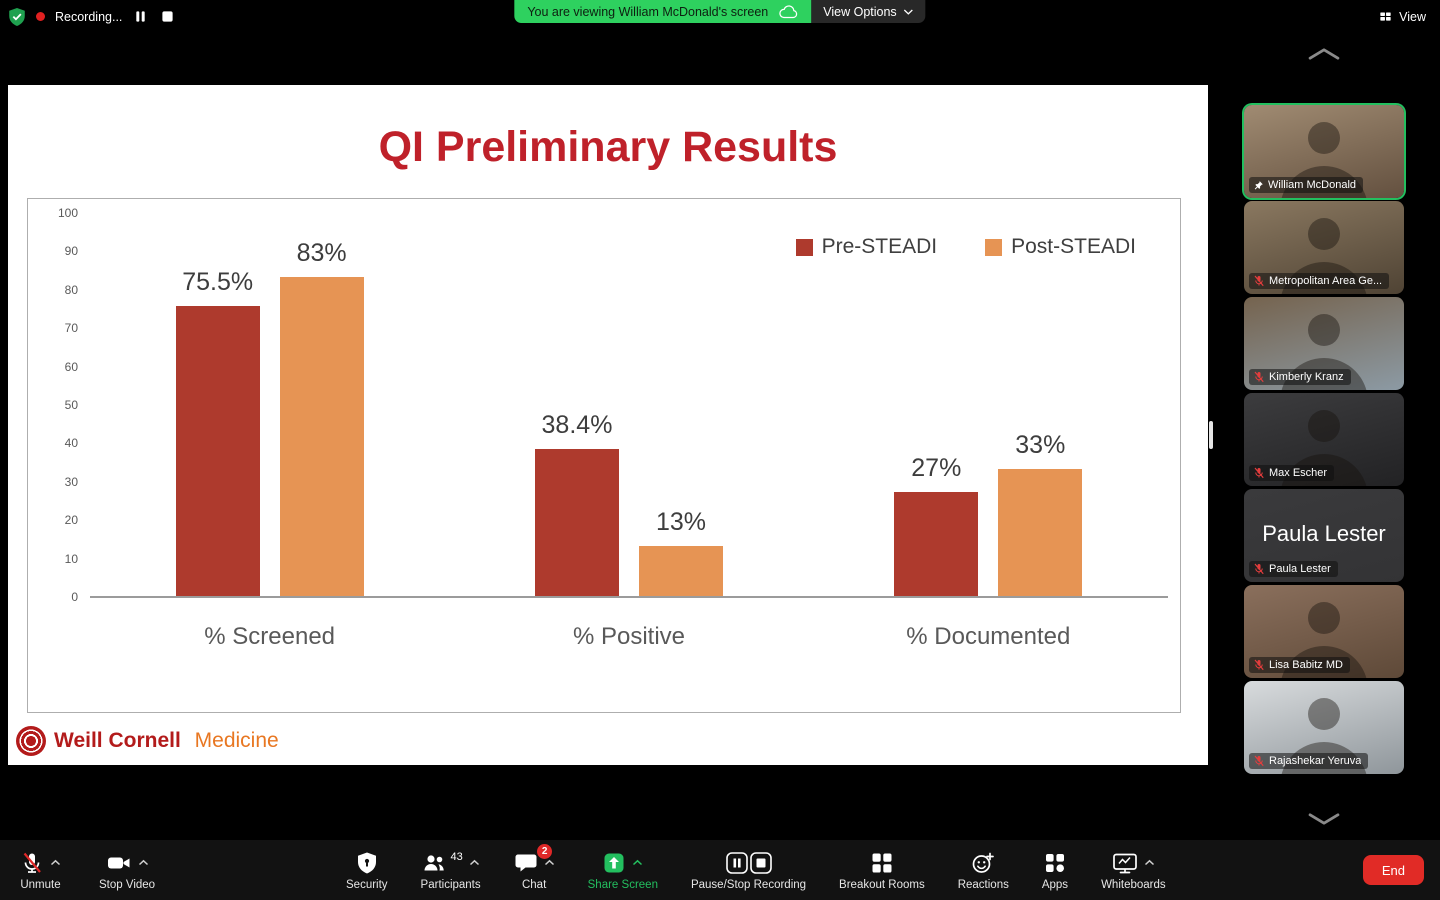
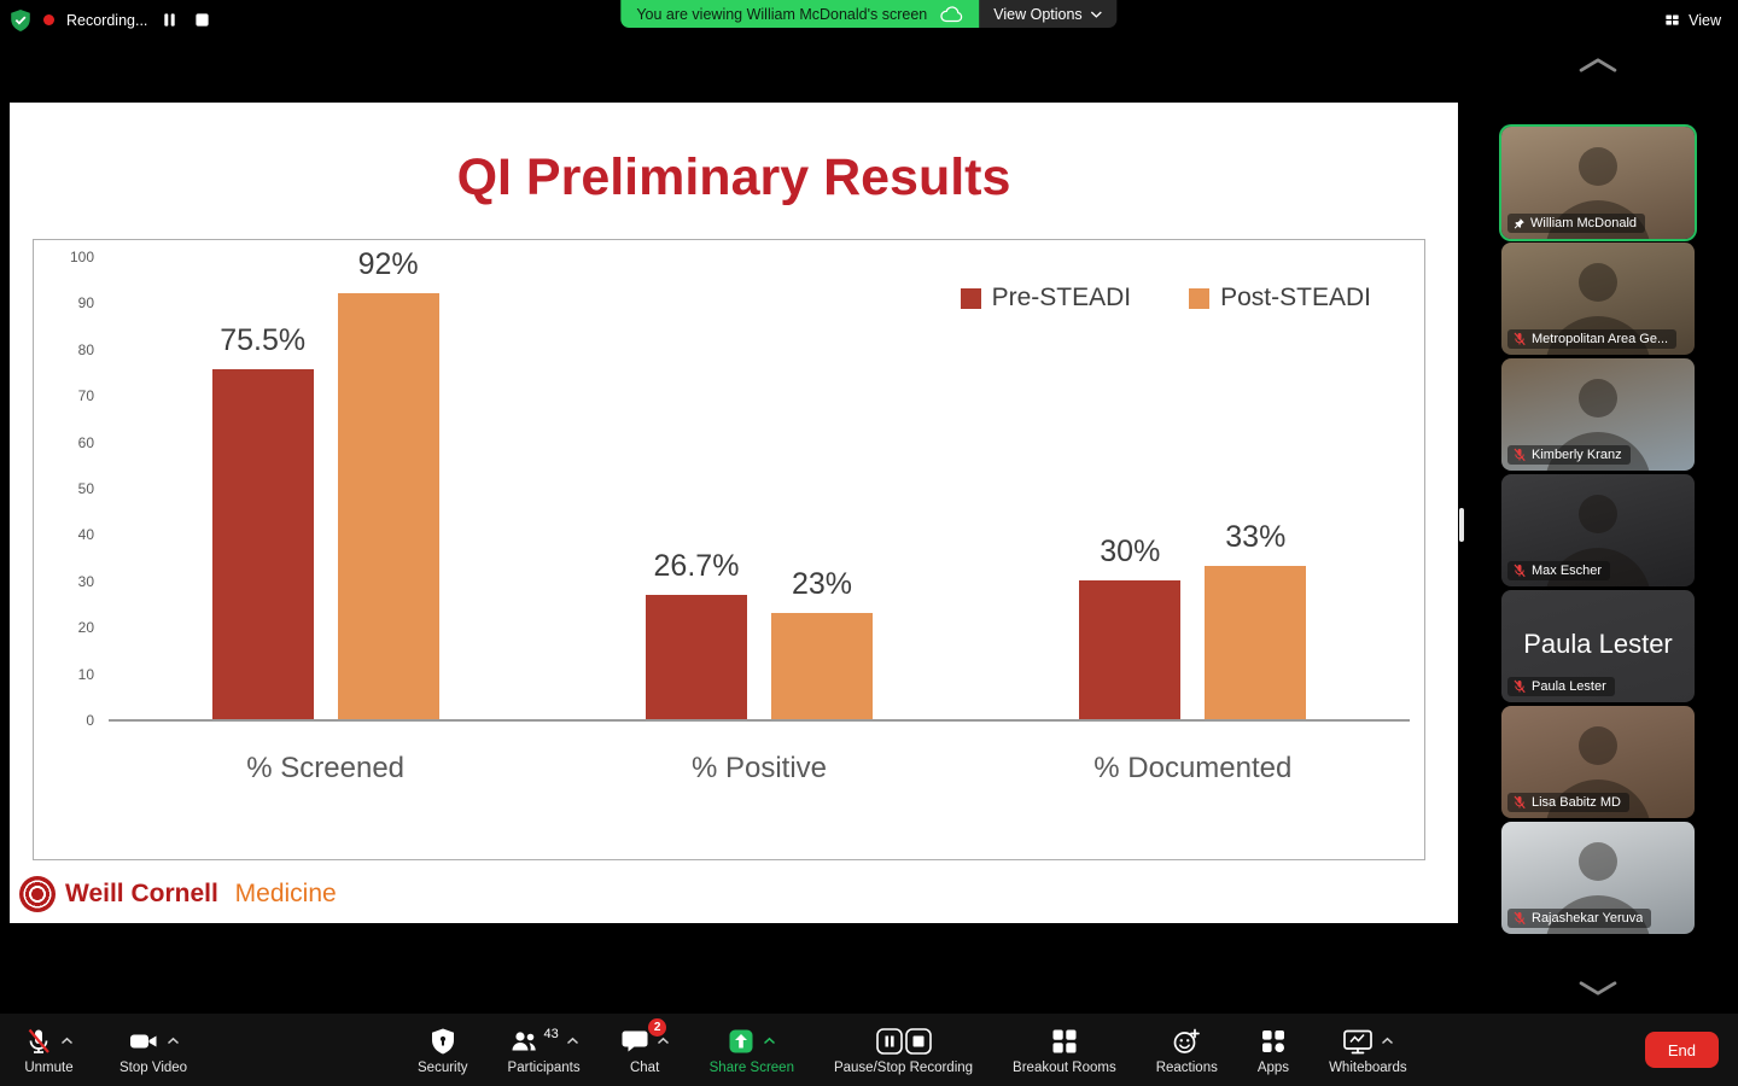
Post-STEADI/% Screened: 83% -> 92%
Pre-STEADI/% Positive: 38.4% -> 26.7%
Post-STEADI/% Positive: 13% -> 23%
Pre-STEADI/% Documented: 27% -> 30%
